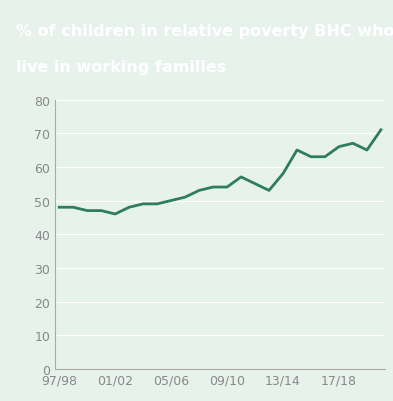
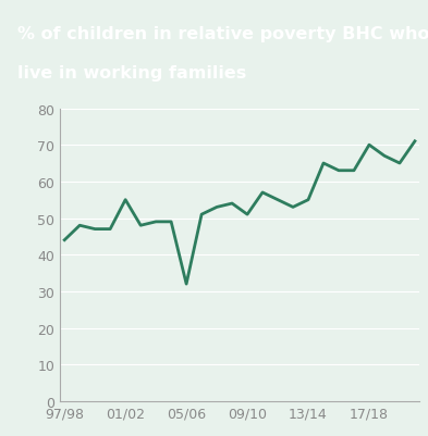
97/98: 48 -> 44
01/02: 46 -> 55
05/06: 50 -> 32
09/10: 54 -> 51
13/14: 58 -> 55
17/18: 66 -> 70
